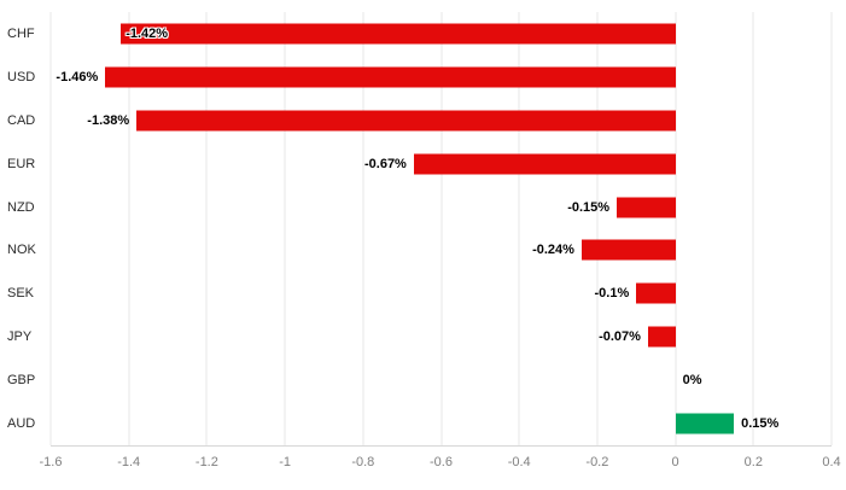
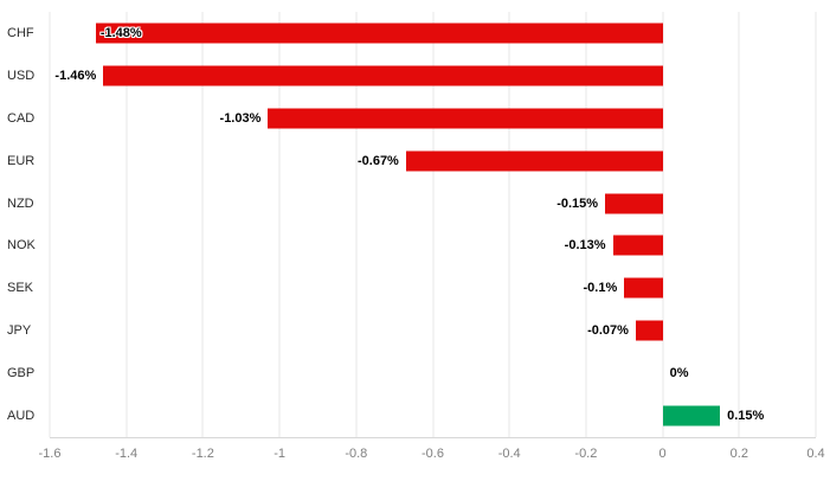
CHF: -1.42% -> -1.48%
CAD: -1.38% -> -1.03%
NOK: -0.24% -> -0.13%
